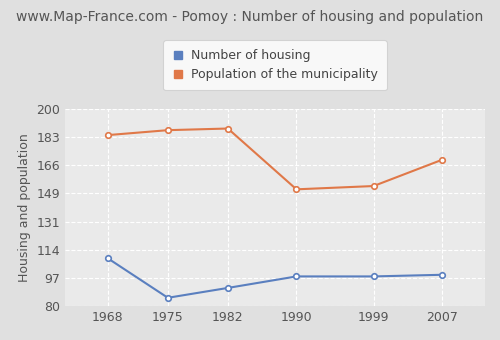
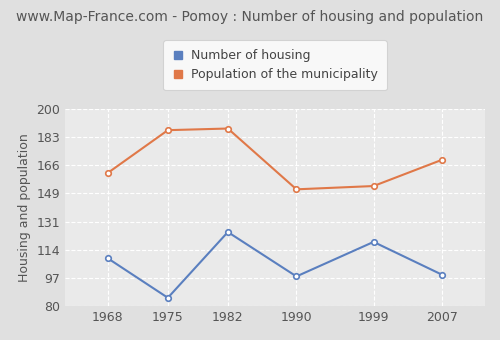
Population of the municipality/1968: 184 -> 161
Number of housing/1982: 91 -> 125
Number of housing/1999: 98 -> 119
